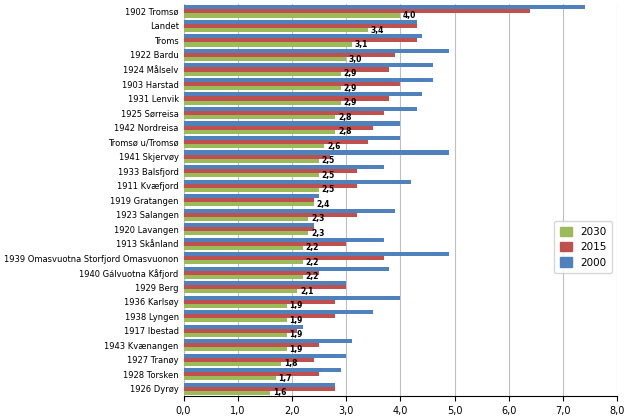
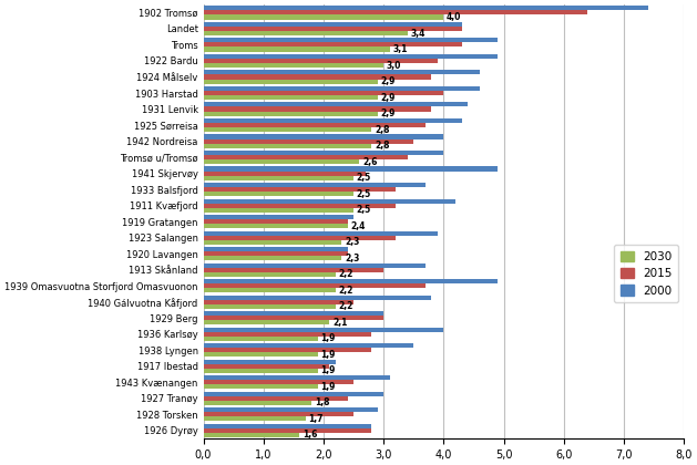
2000/Troms: 4,4 -> 4,9
